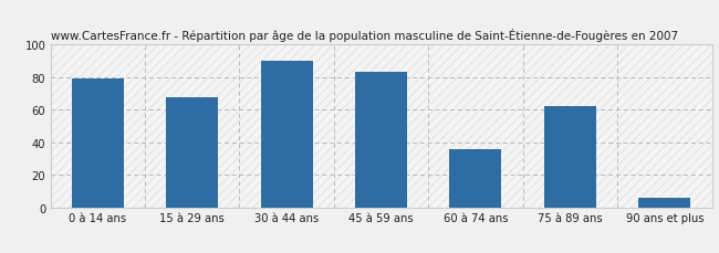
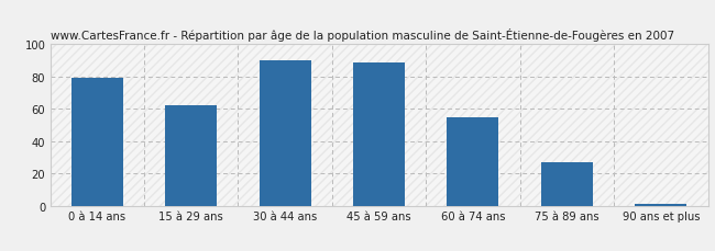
15 à 29 ans: 68 -> 62
45 à 59 ans: 83 -> 89
60 à 74 ans: 36 -> 55
75 à 89 ans: 62 -> 27
90 ans et plus: 6 -> 1
